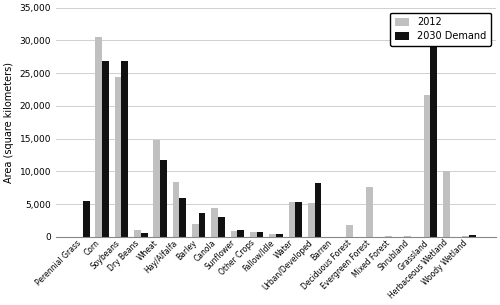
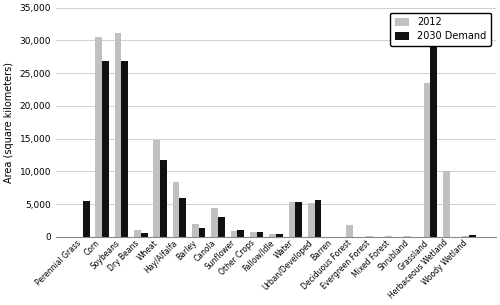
2012/Soybeans: 24,400 -> 31,200
2030 Demand/Barley: 3,600 -> 1,400
2030 Demand/Urban/Developed: 8,200 -> 5,600
2012/Evergreen Forest: 7,600 -> 100
2012/Grassland: 21,600 -> 23,500
